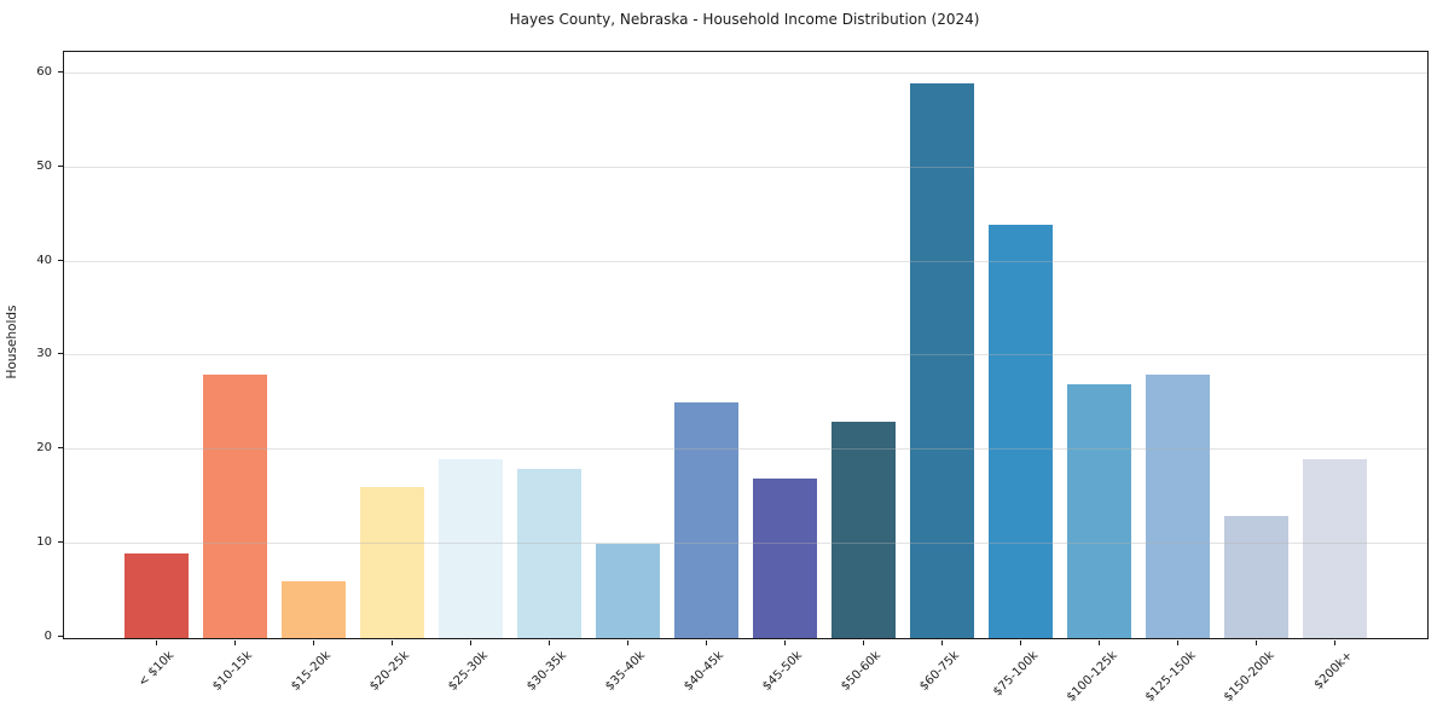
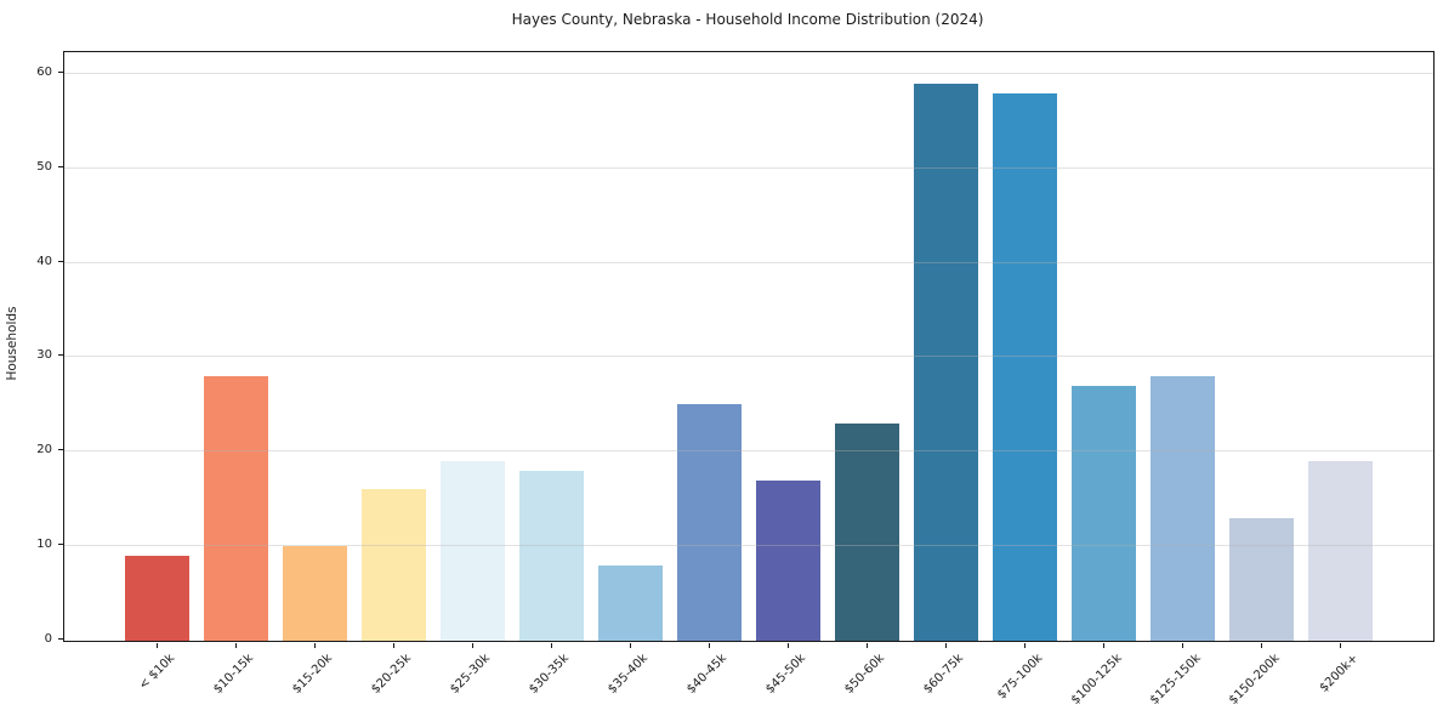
$15-20k: 6 -> 10
$35-40k: 10 -> 8
$75-100k: 44 -> 58
